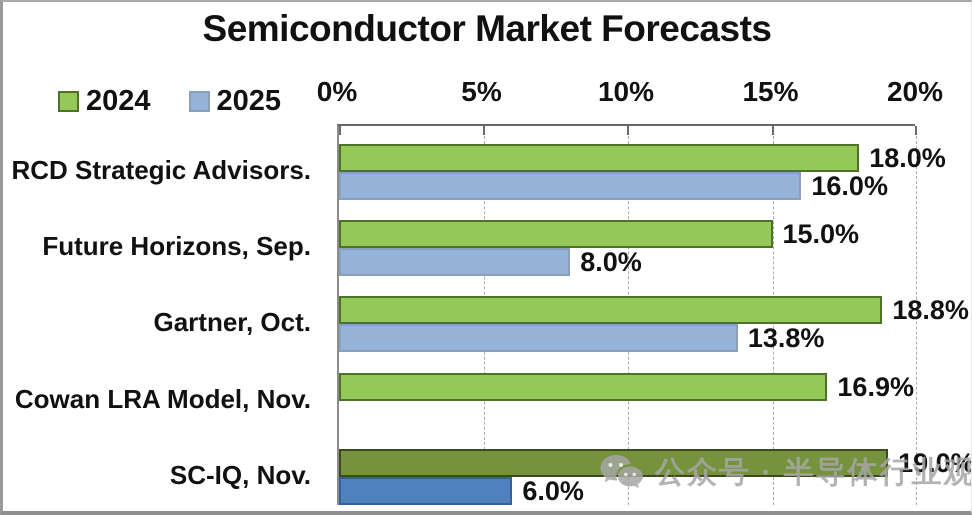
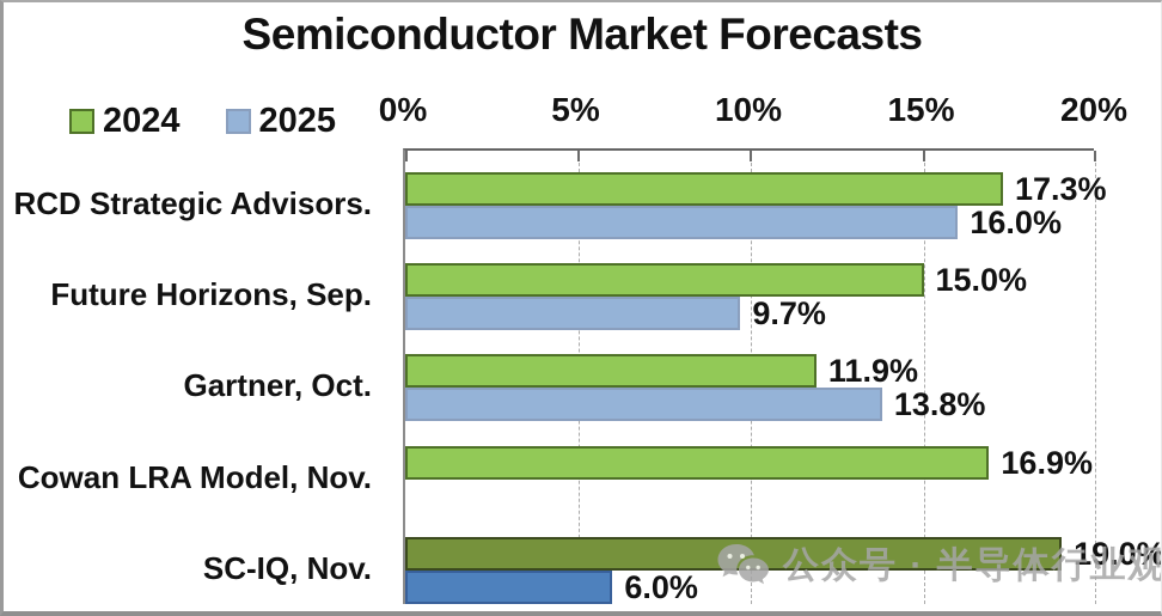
2024/RCD Strategic Advisors.: 18.0% -> 17.3%
2025/Future Horizons, Sep.: 8.0% -> 9.7%
2024/Gartner, Oct.: 18.8% -> 11.9%
